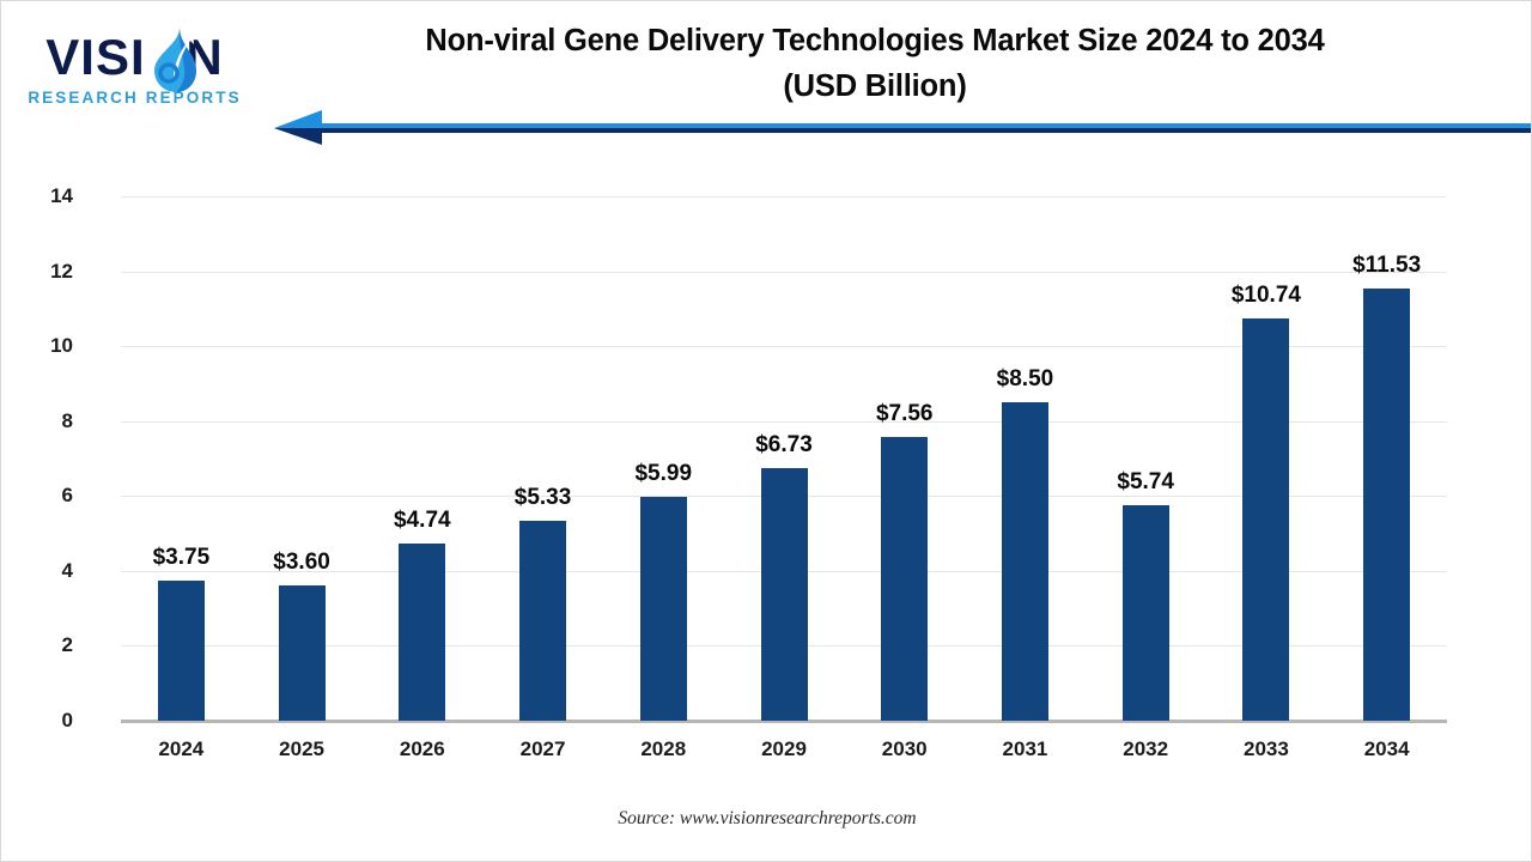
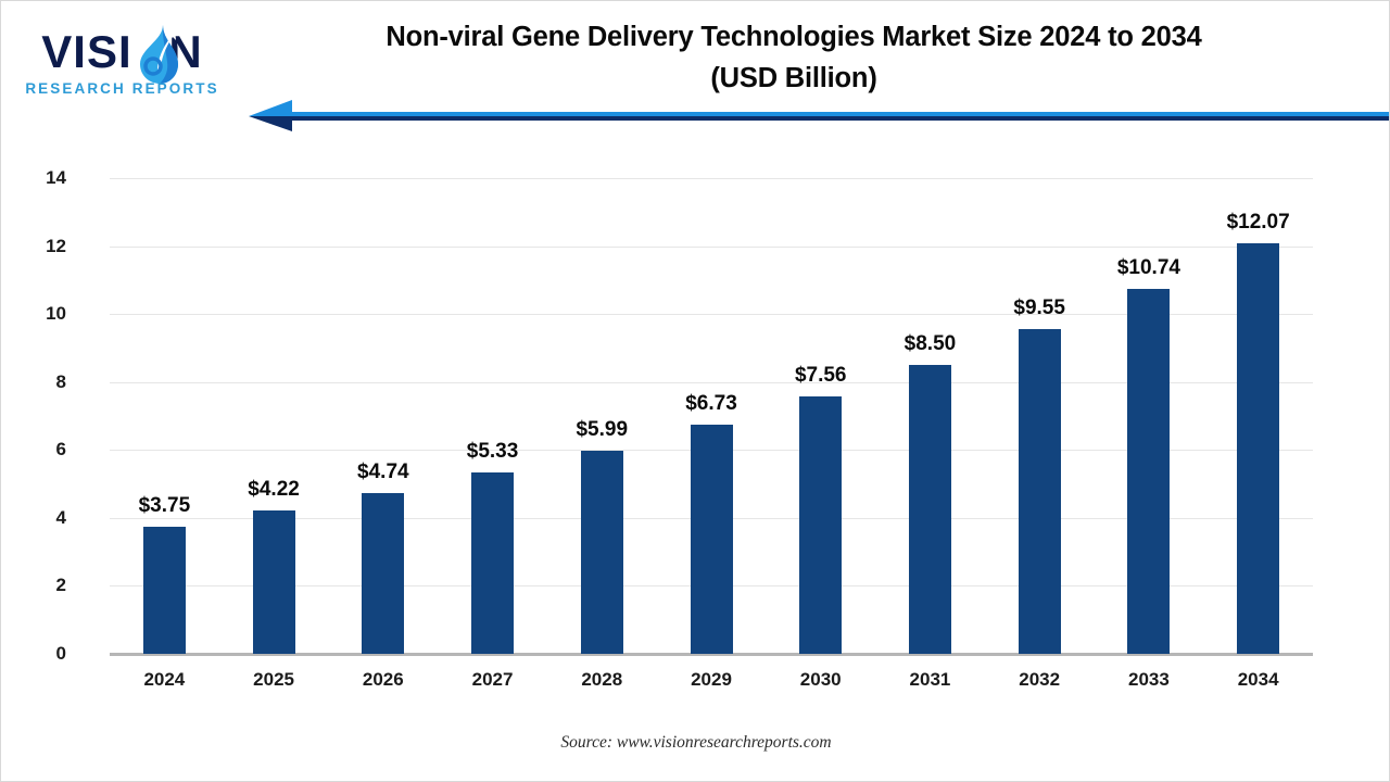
2025: $3.60 -> $4.22
2032: $5.74 -> $9.55
2034: $11.53 -> $12.07
